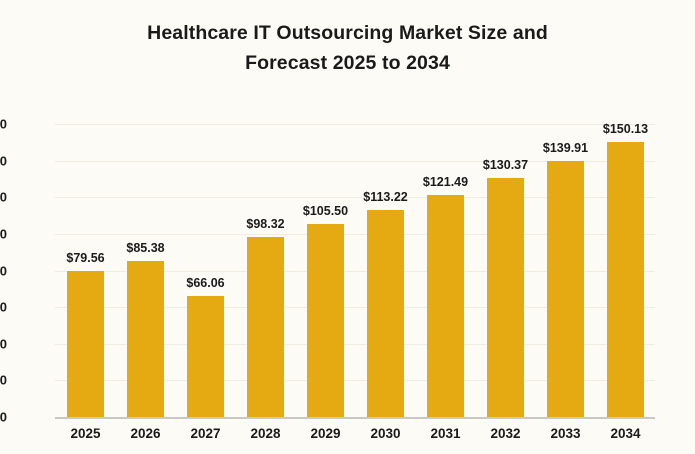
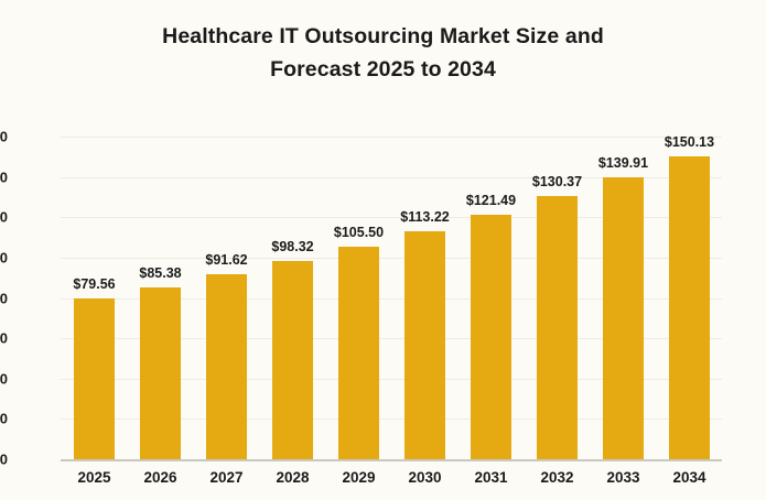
2027: $66.06 -> $91.62
